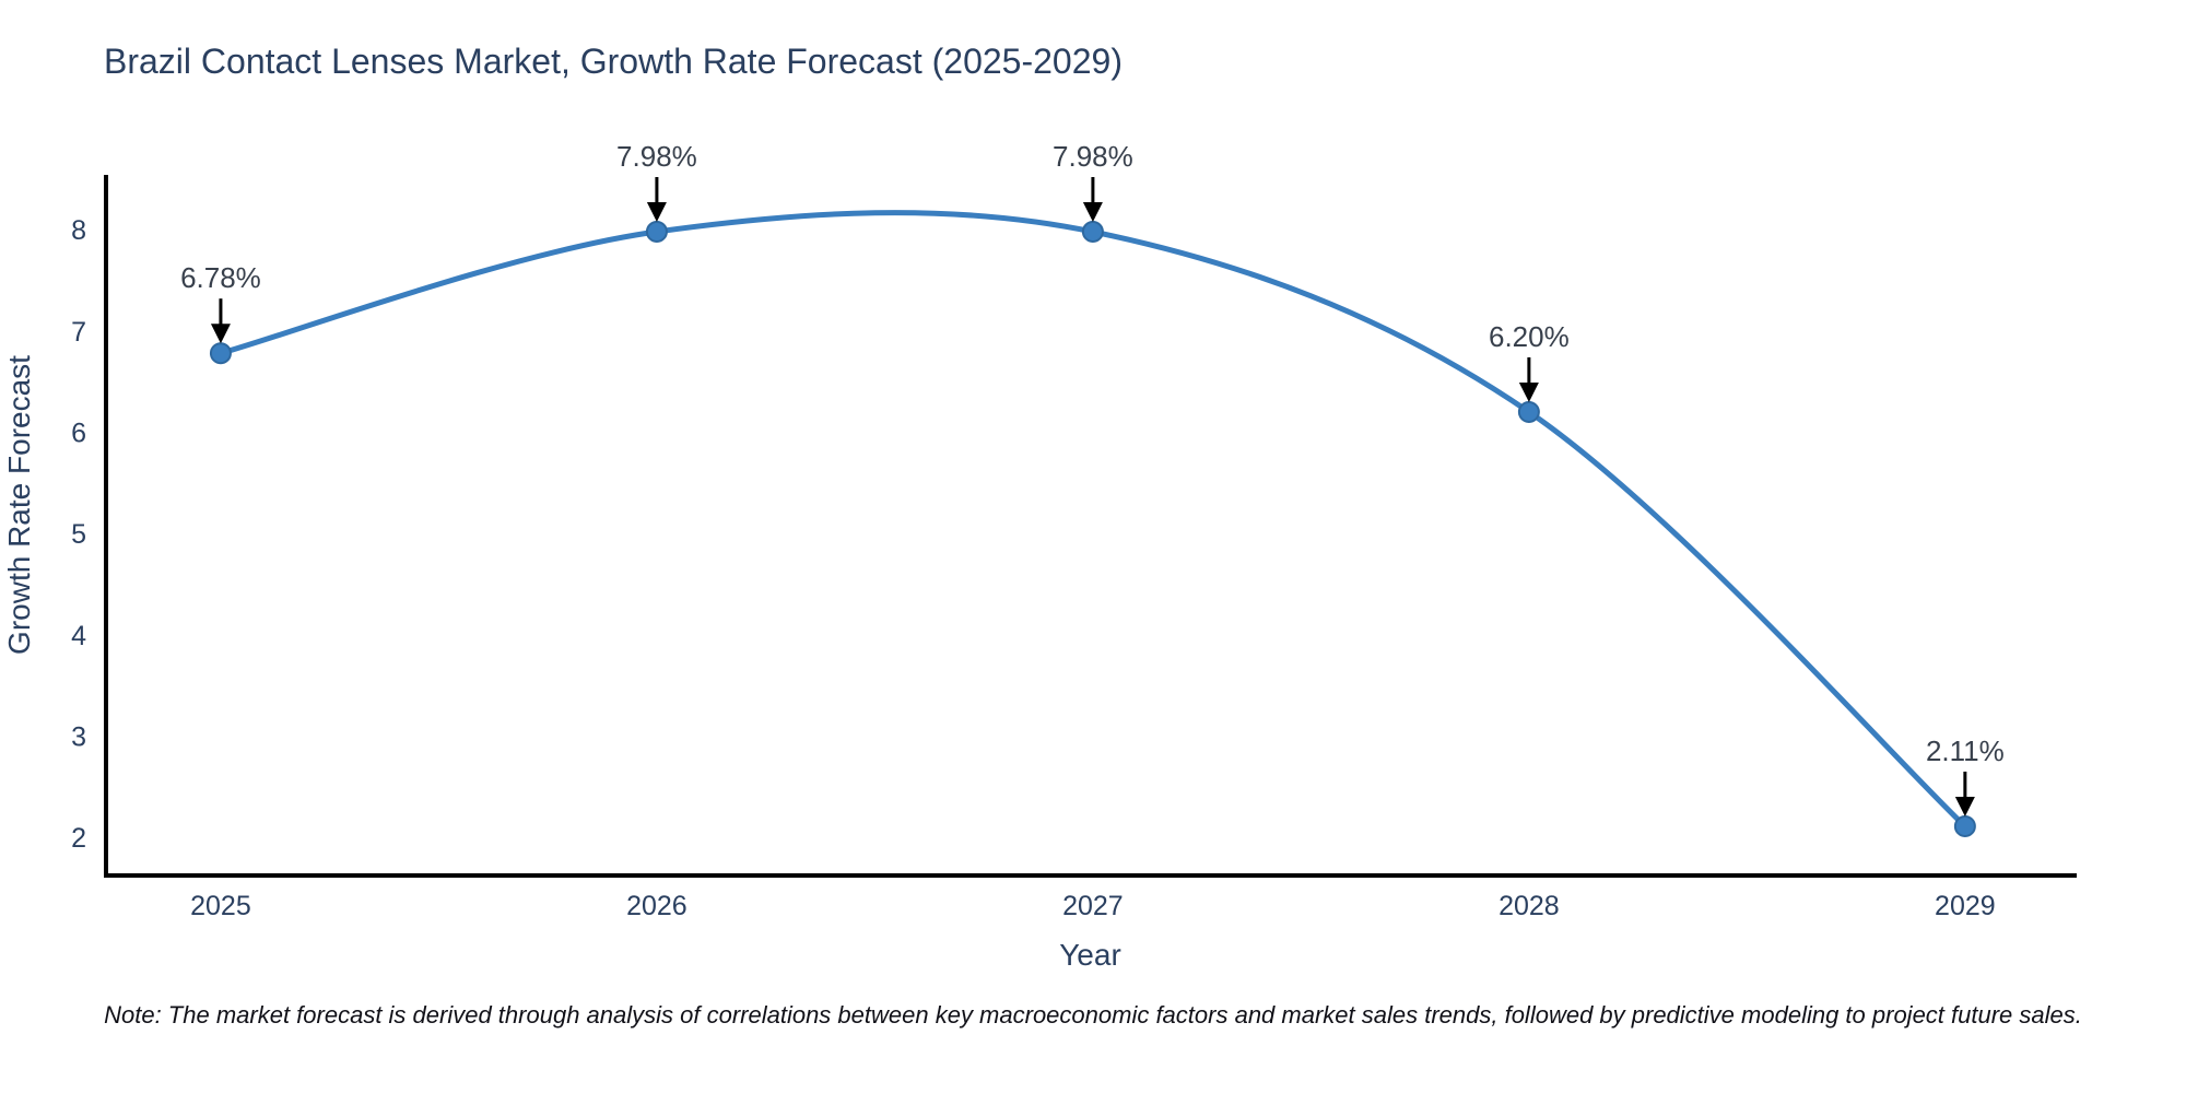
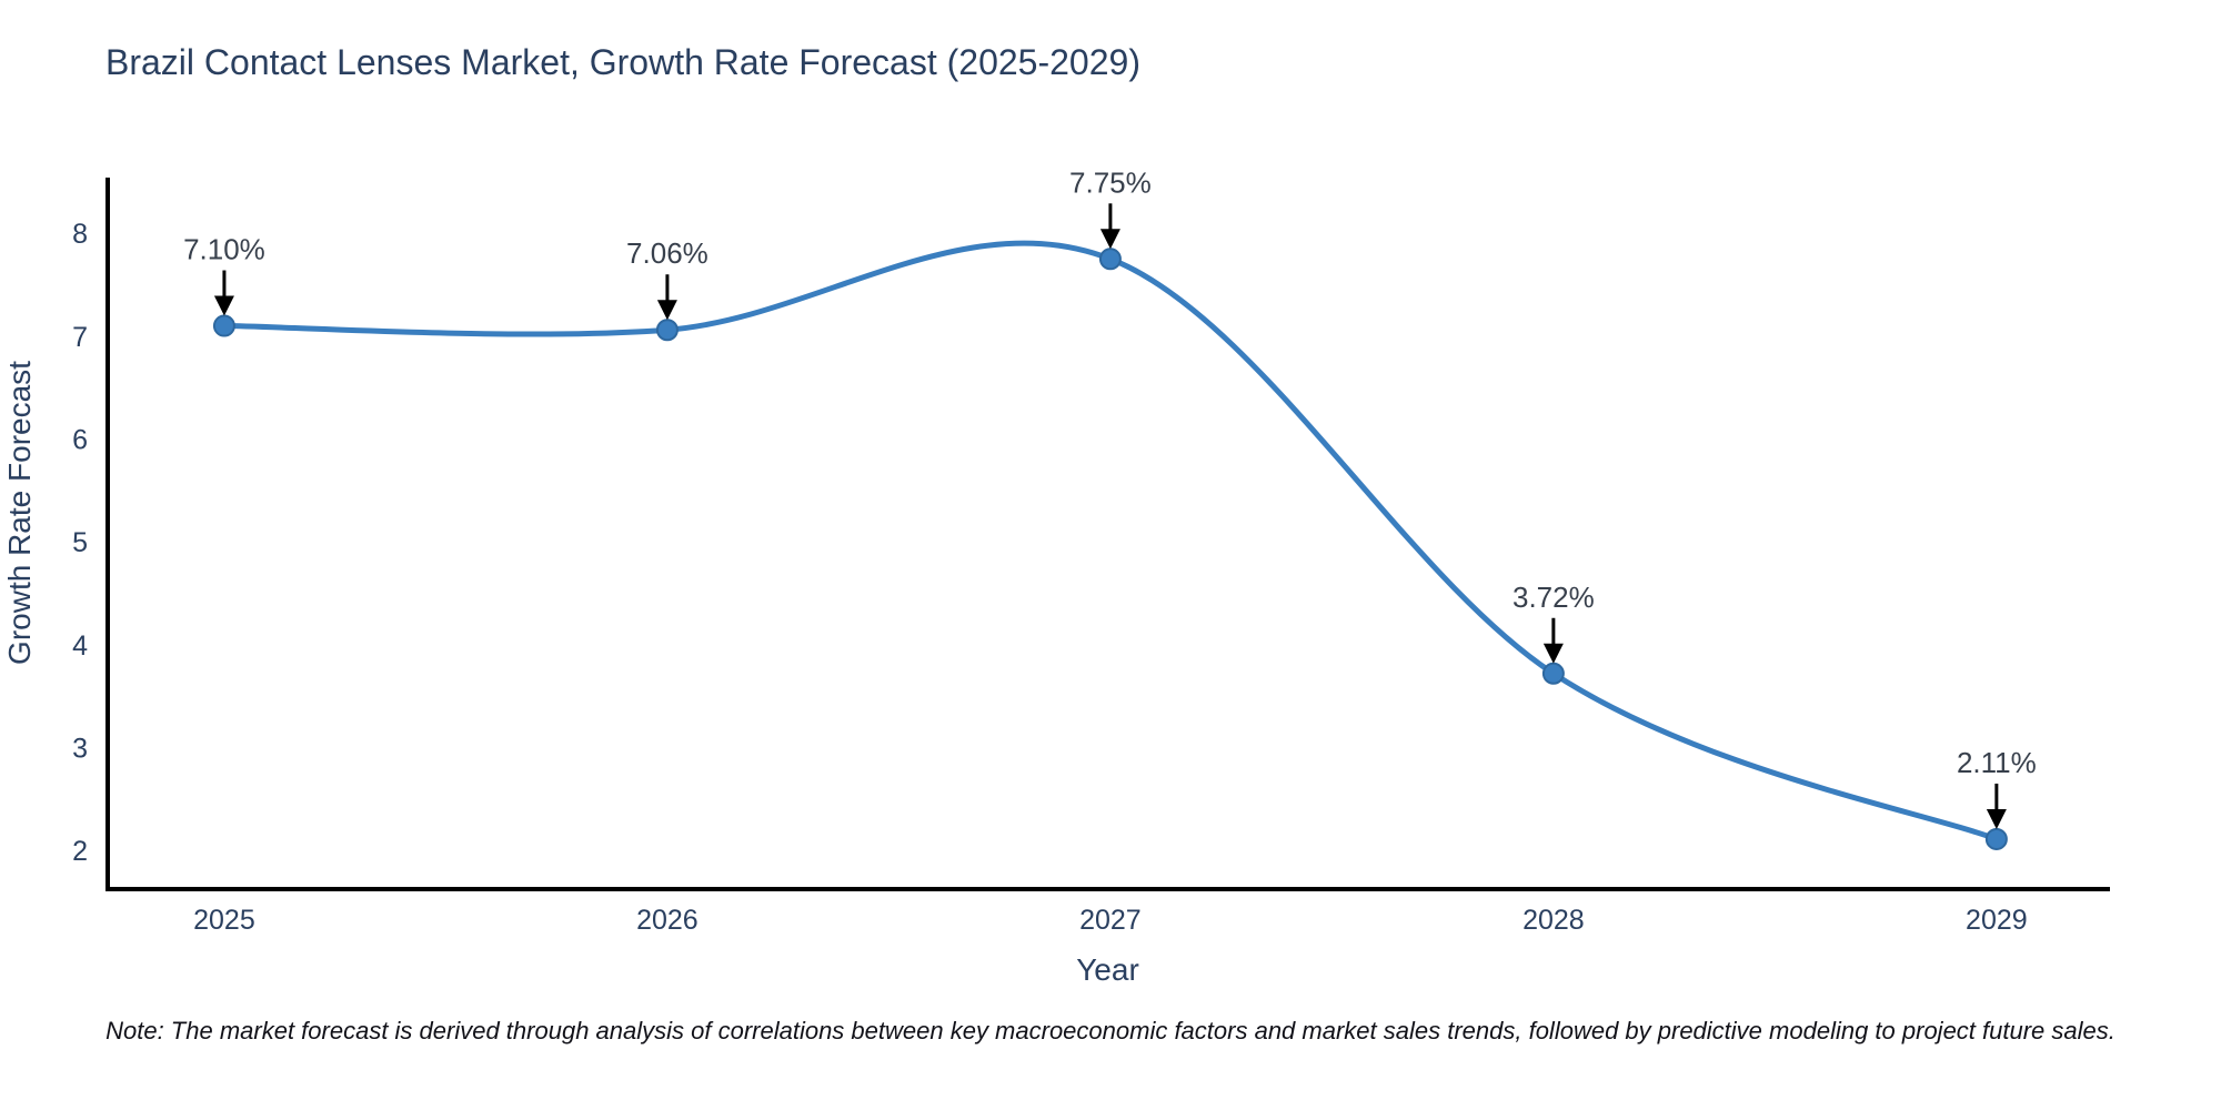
2025: 6.78% -> 7.10%
2026: 7.98% -> 7.06%
2027: 7.98% -> 7.75%
2028: 6.20% -> 3.72%
